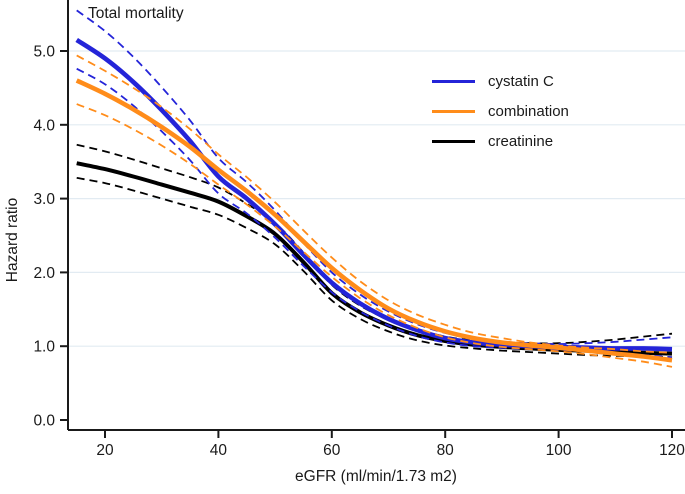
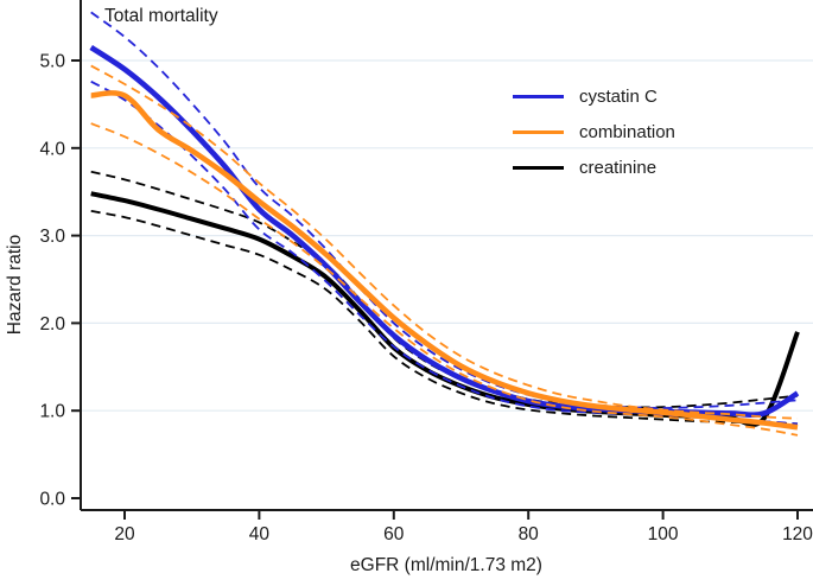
combination/20: 4.4 -> 4.6
creatinine/120: 0.9 -> 1.9
cystatin C/120: 1.0 -> 1.2
